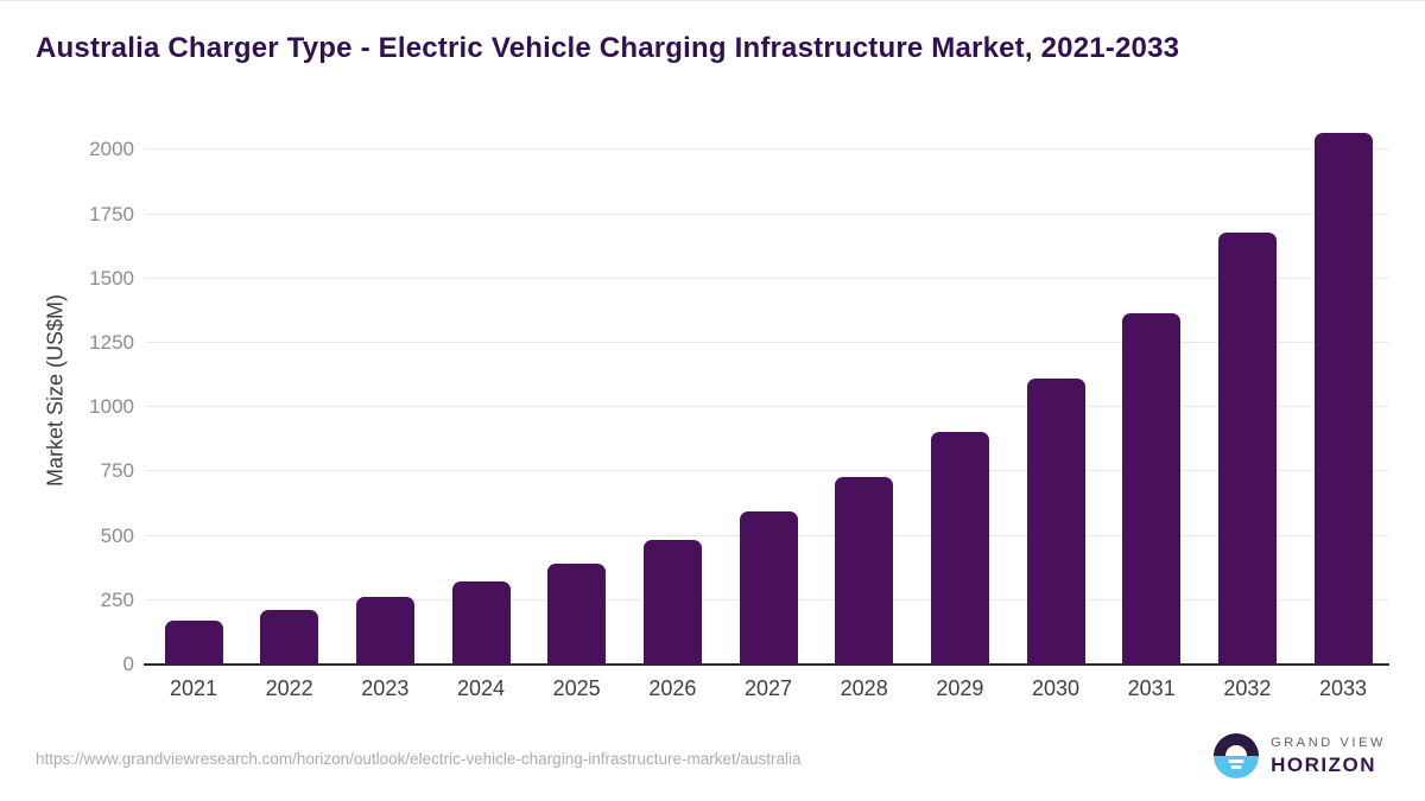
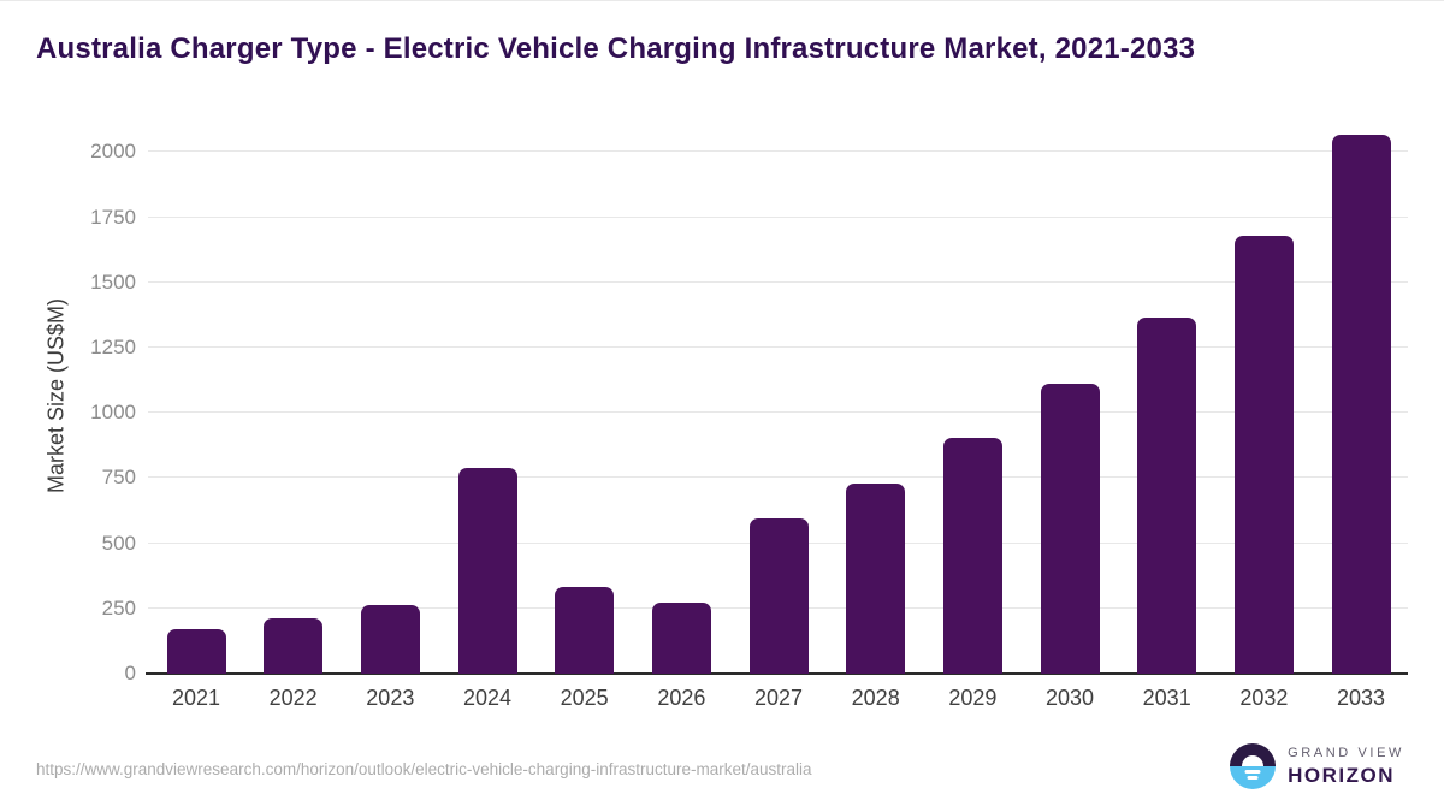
2024: 320 -> 790
2025: 390 -> 330
2026: 480 -> 270
